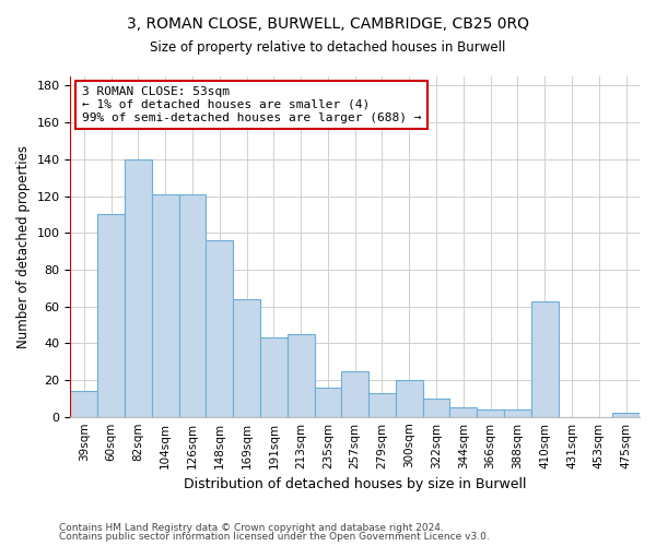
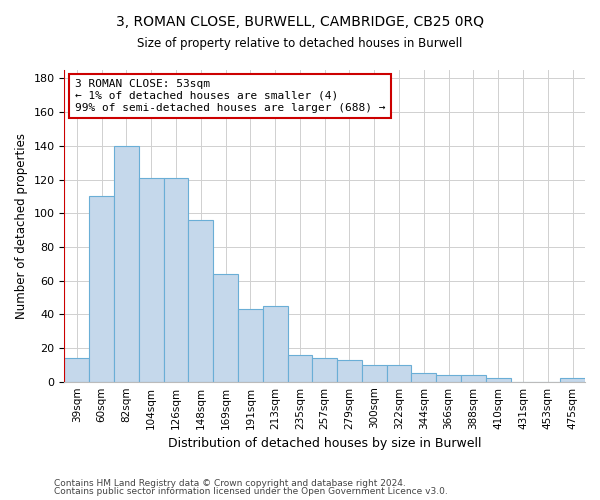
257sqm: 25 -> 14
300sqm: 20 -> 10
410sqm: 63 -> 2
